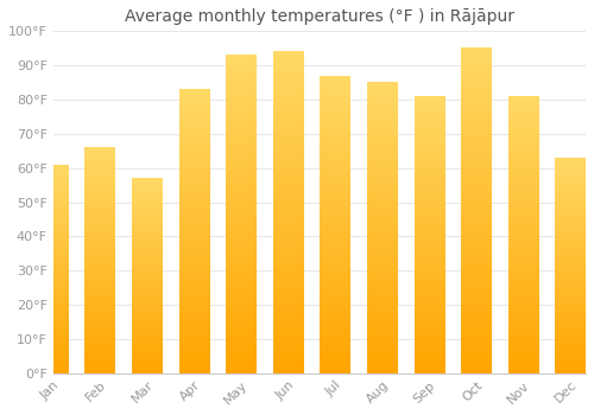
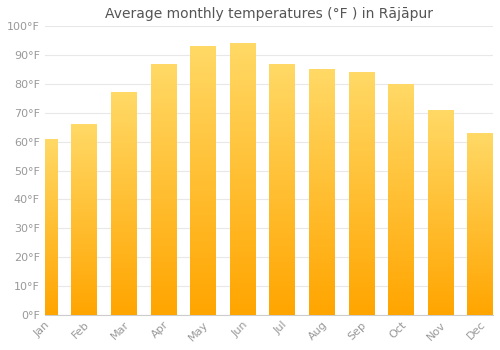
Mar: 57°F -> 77°F
Apr: 83°F -> 87°F
Sep: 81°F -> 84°F
Oct: 95°F -> 80°F
Nov: 81°F -> 71°F
